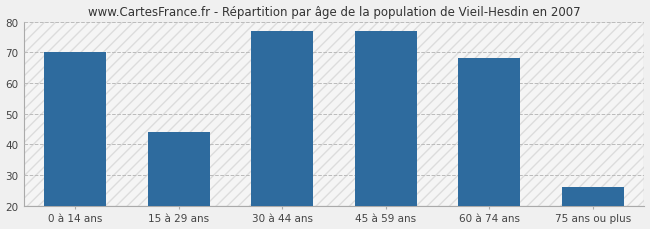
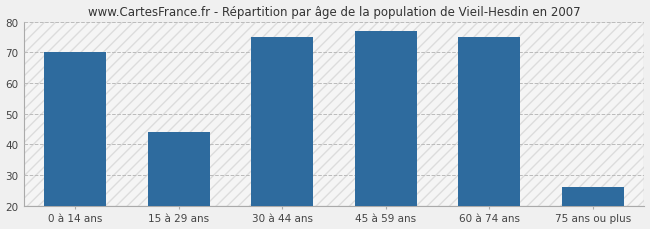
30 à 44 ans: 77 -> 75
60 à 74 ans: 68 -> 75
